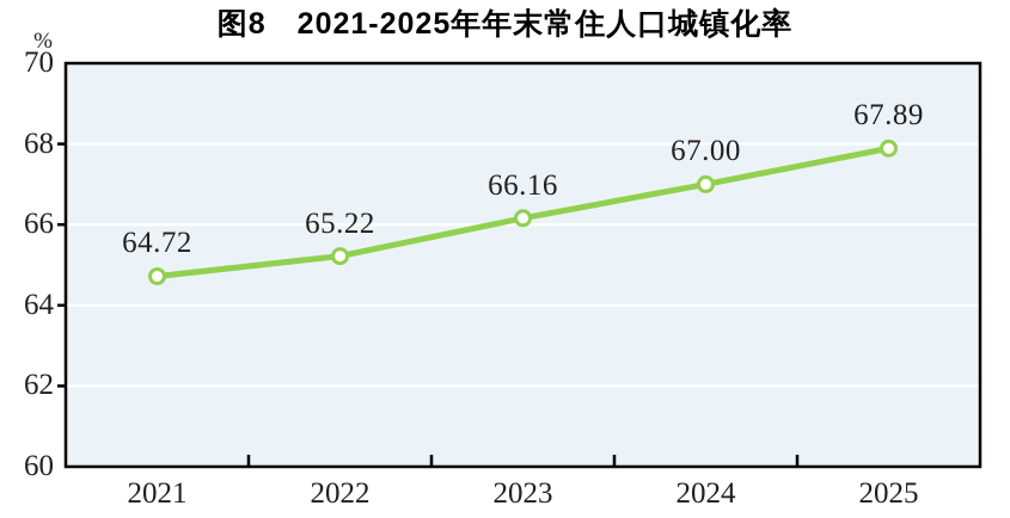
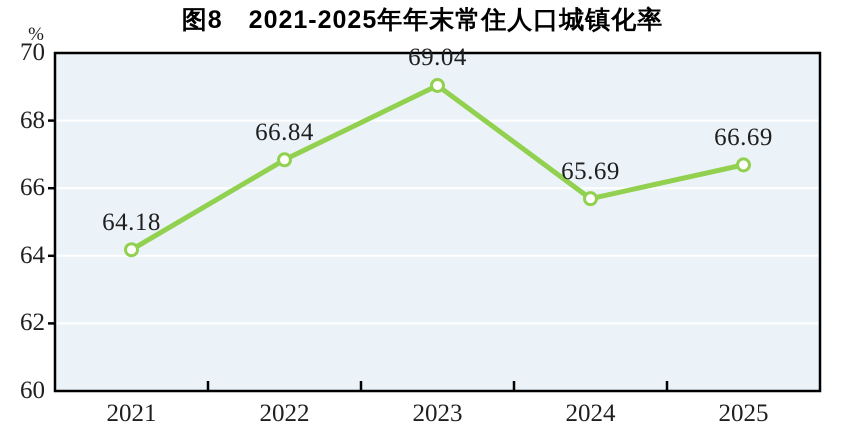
2021: 64.72 -> 64.18
2022: 65.22 -> 66.84
2023: 66.16 -> 69.04
2024: 67.00 -> 65.69
2025: 67.89 -> 66.69
